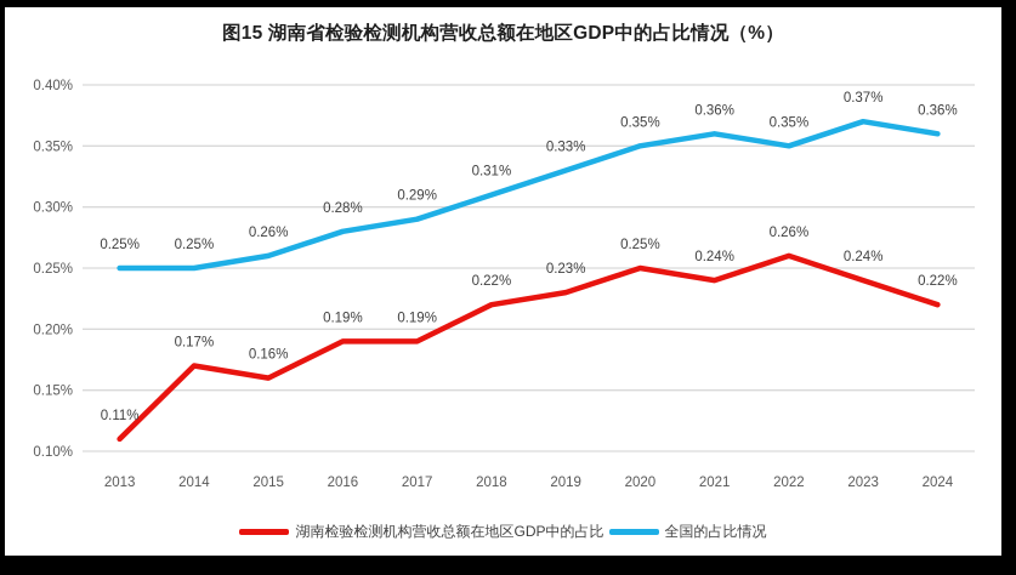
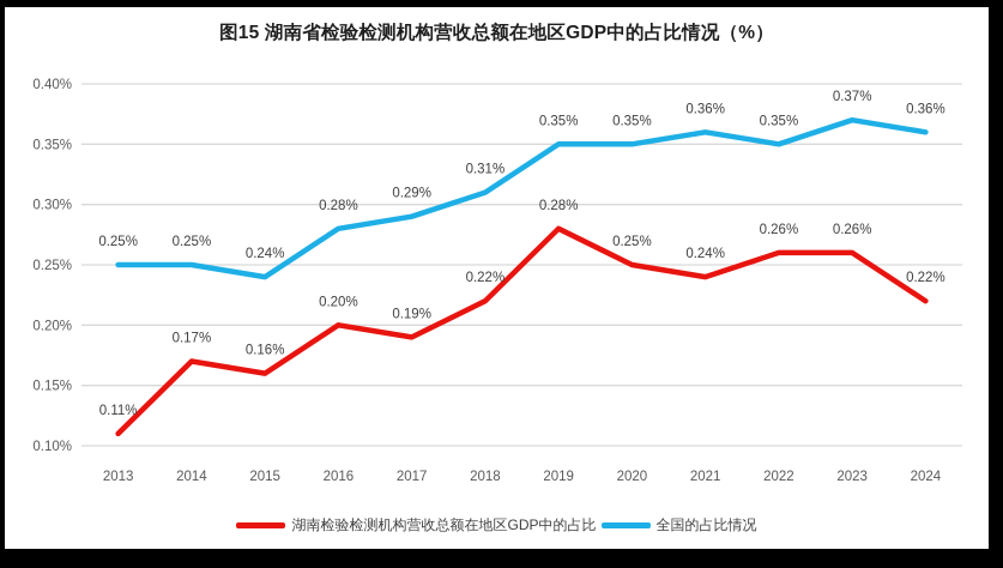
全国的占比情况/2015: 0.26% -> 0.24%
湖南检验检测机构营收总额在地区GDP中的占比/2016: 0.19% -> 0.20%
湖南检验检测机构营收总额在地区GDP中的占比/2019: 0.23% -> 0.28%
全国的占比情况/2019: 0.33% -> 0.35%
湖南检验检测机构营收总额在地区GDP中的占比/2023: 0.24% -> 0.26%
